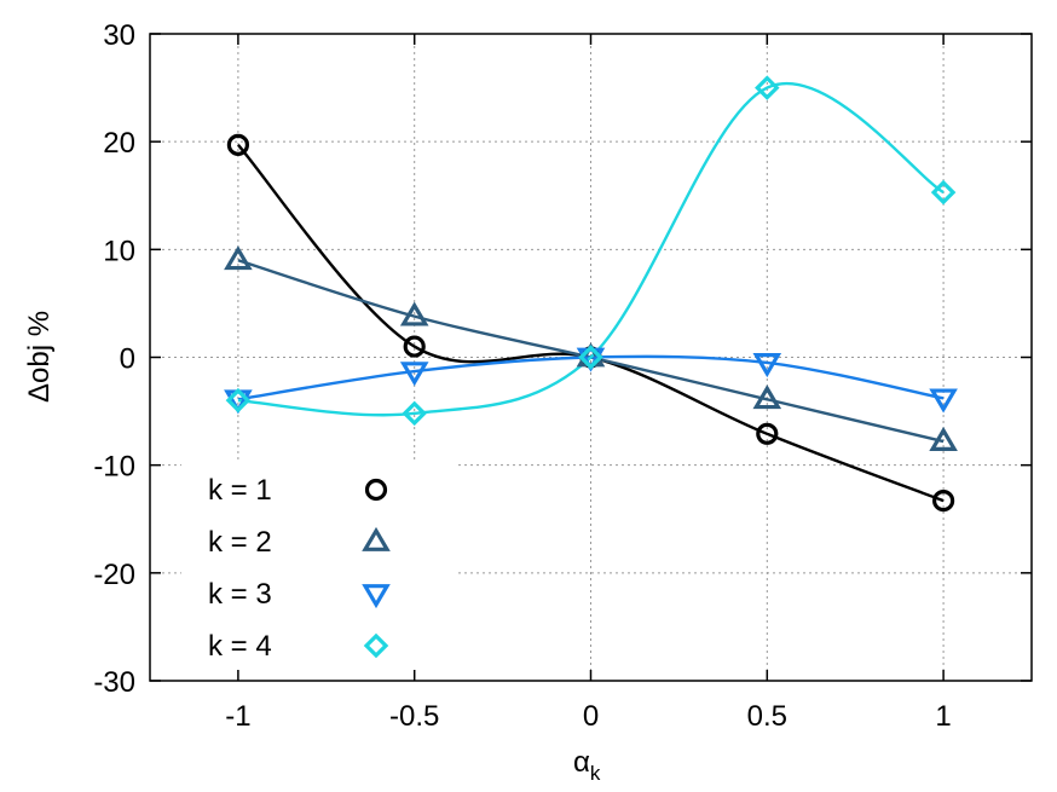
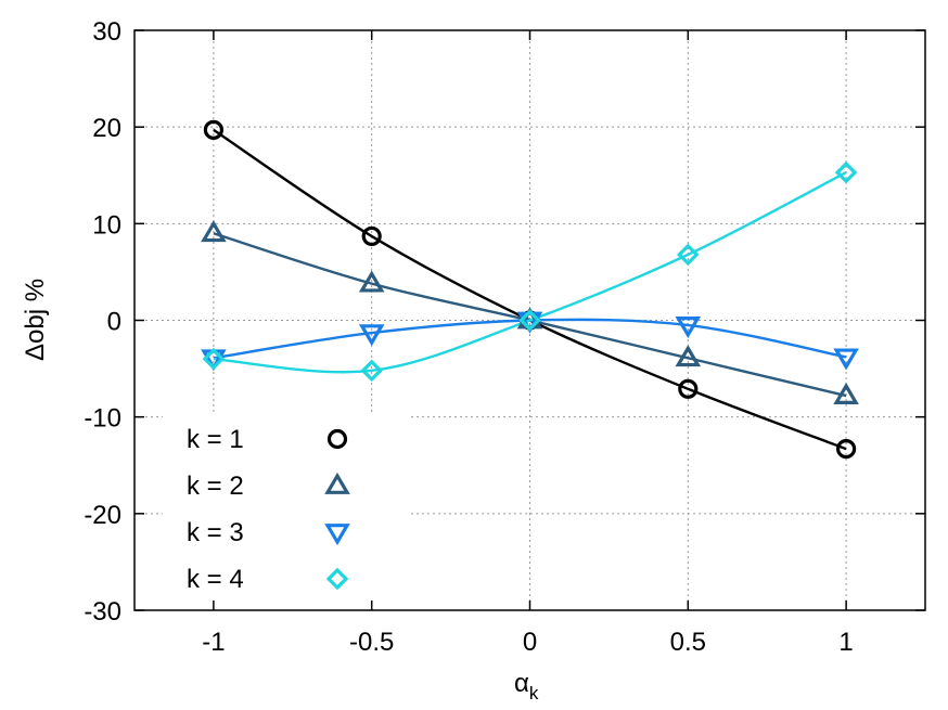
k = 1/-0.5: 1 -> 9
k = 4/0.5: 25 -> 7
